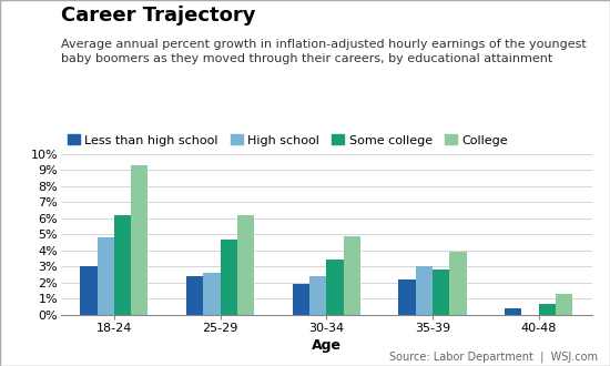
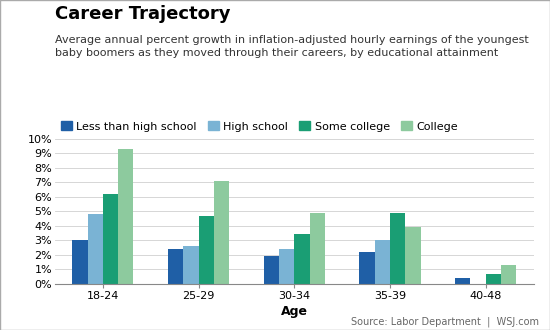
College/25-29: 6.2% -> 7.1%
Some college/35-39: 2.8% -> 4.9%
